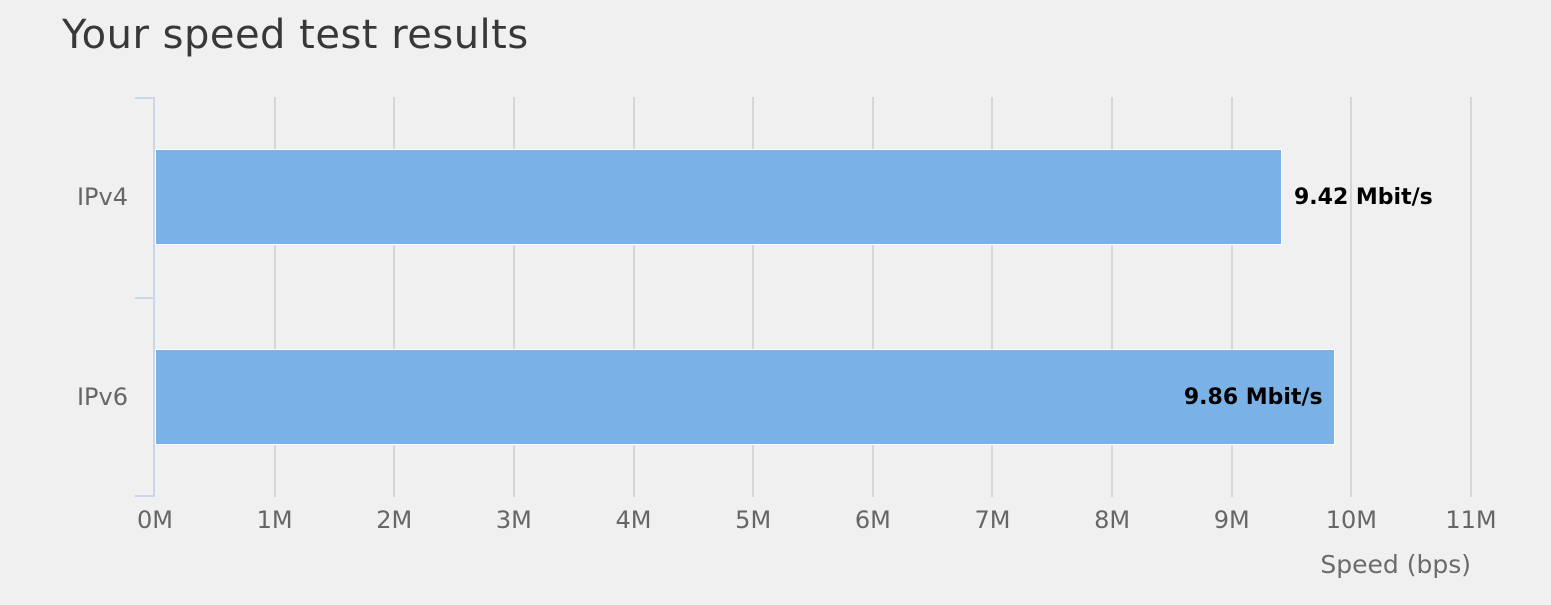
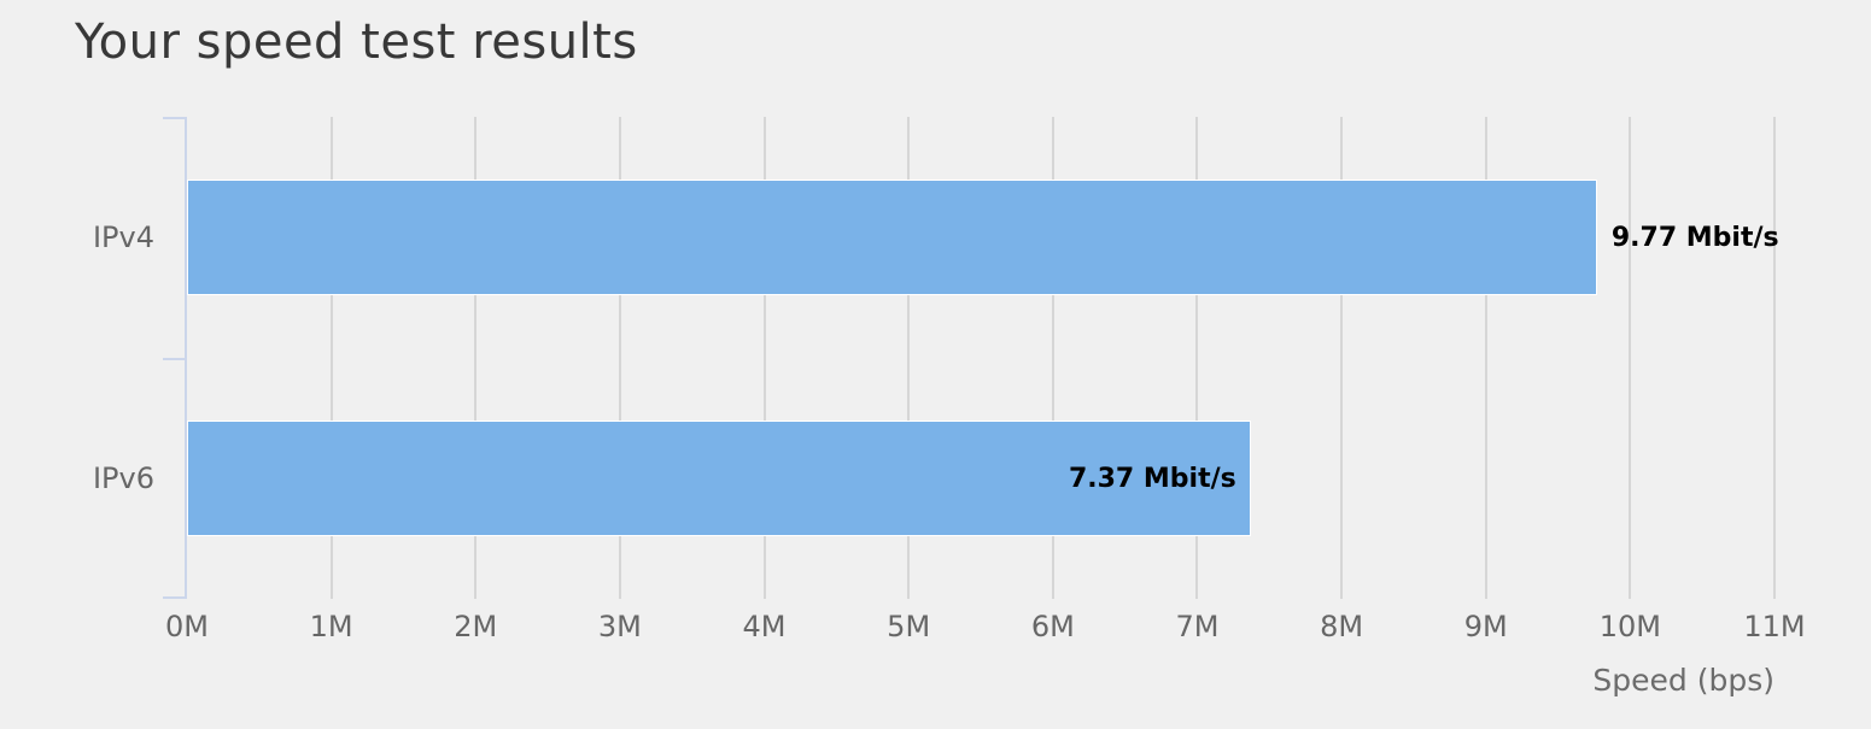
IPv4: 9.42 -> 9.77
IPv6: 9.86 -> 7.37
